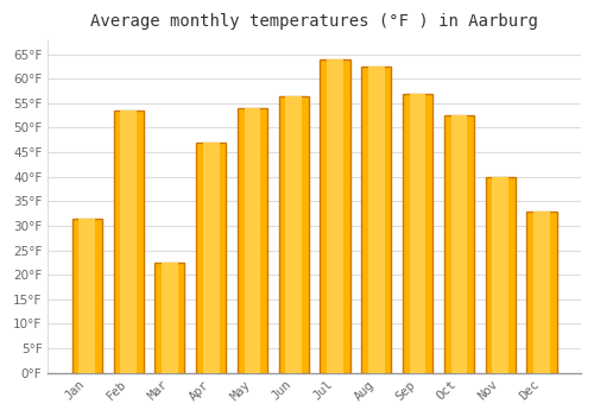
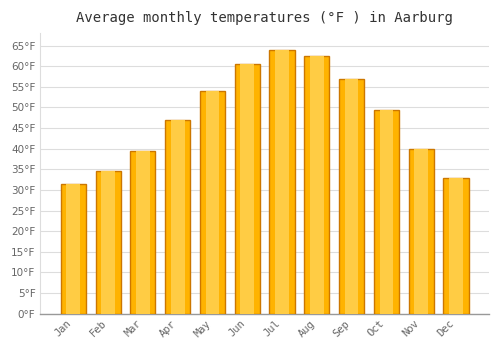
Feb: 53.5°F -> 34.5°F
Mar: 22.5°F -> 39.5°F
Jun: 56.5°F -> 60.5°F
Oct: 52.5°F -> 49.5°F
